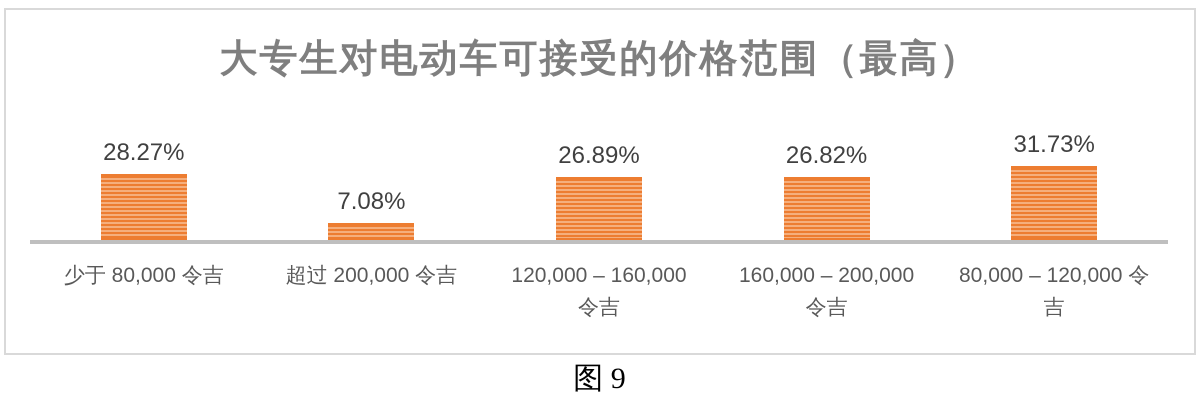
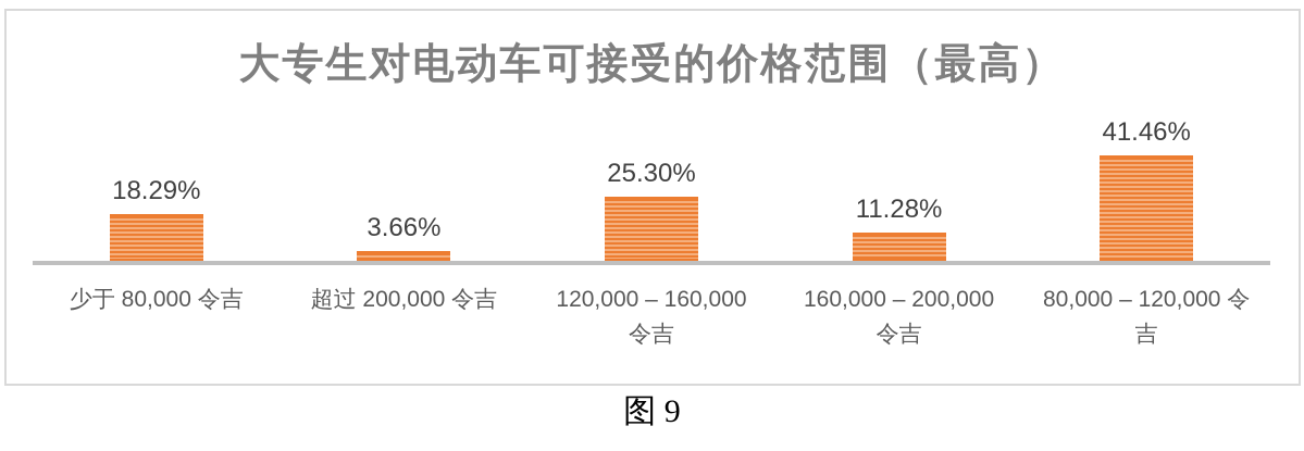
少于 80,000 令吉: 28.27% -> 18.29%
超过 200,000 令吉: 7.08% -> 3.66%
120,000 – 160,000 令吉: 26.89% -> 25.30%
160,000 – 200,000 令吉: 26.82% -> 11.28%
80,000 – 120,000 令 吉: 31.73% -> 41.46%
